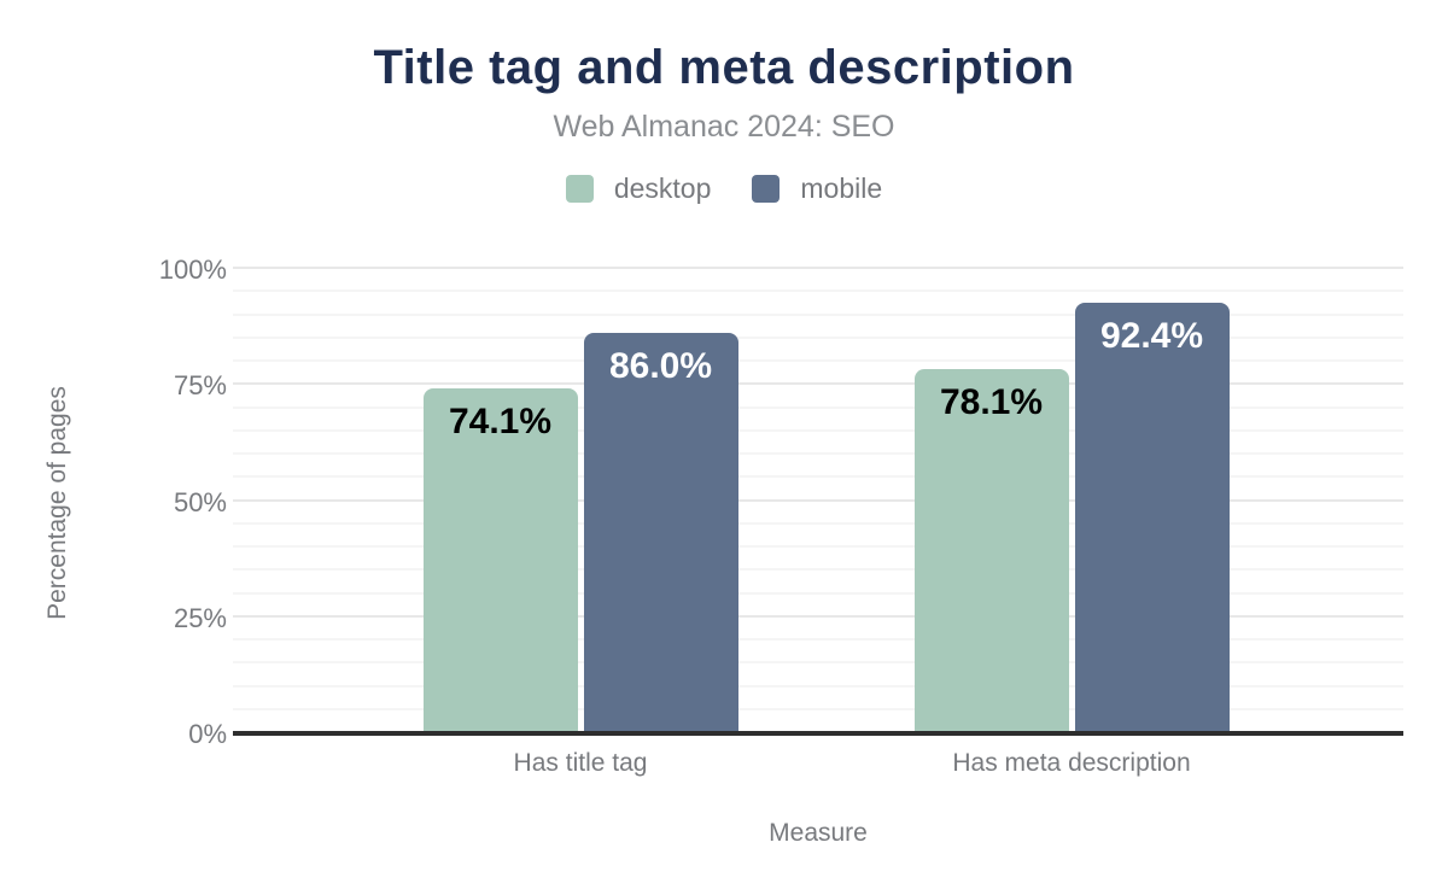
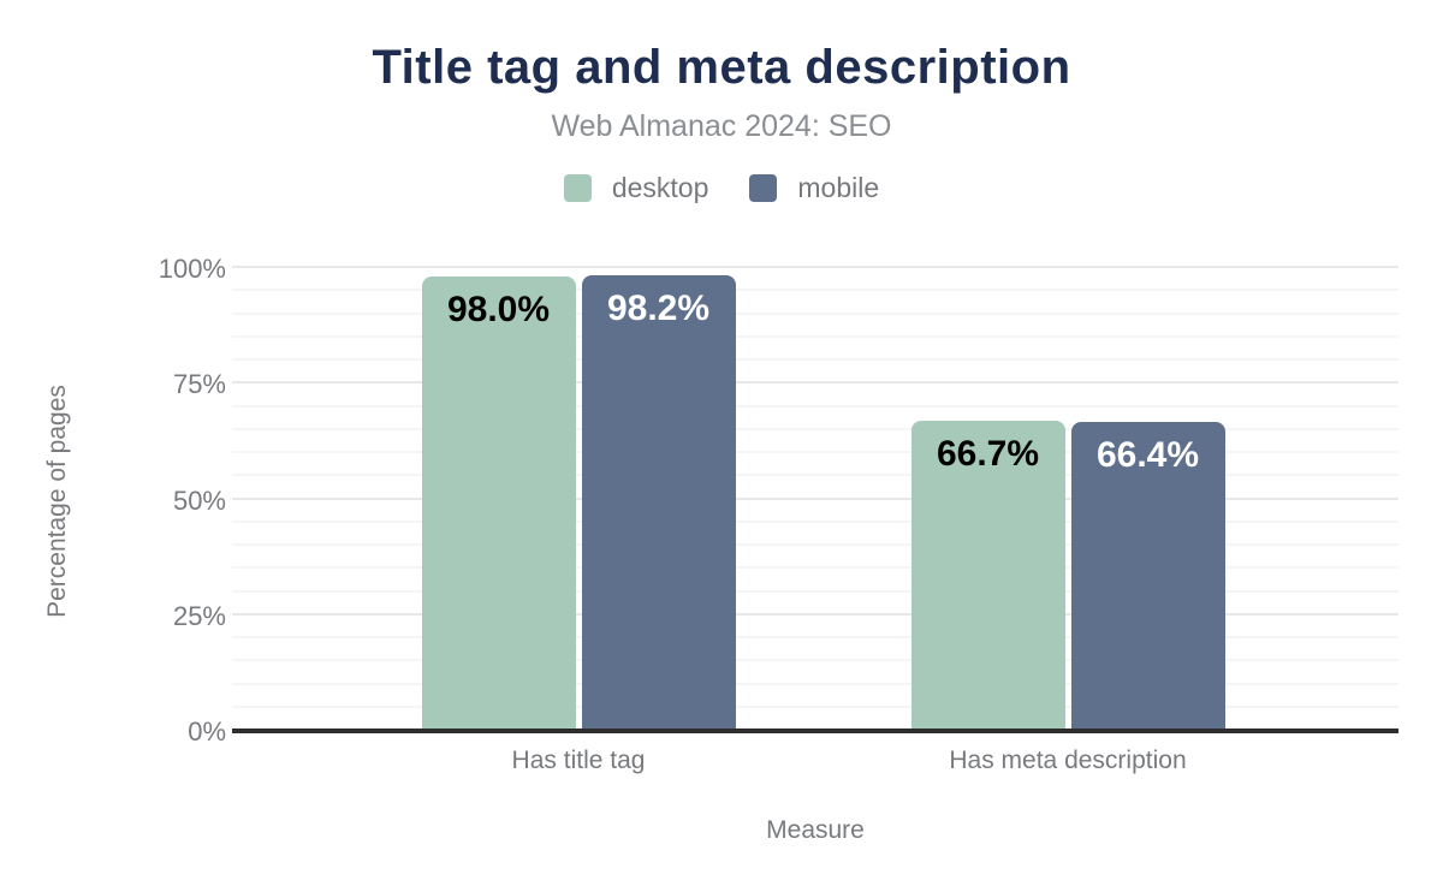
desktop/Has title tag: 74.1% -> 98.0%
mobile/Has title tag: 86.0% -> 98.2%
desktop/Has meta description: 78.1% -> 66.7%
mobile/Has meta description: 92.4% -> 66.4%
